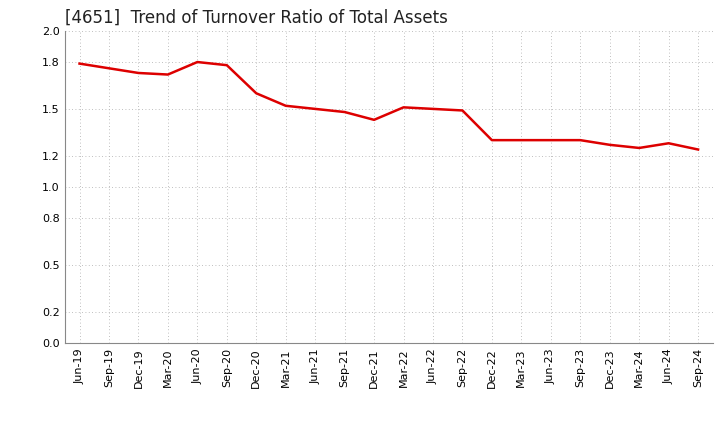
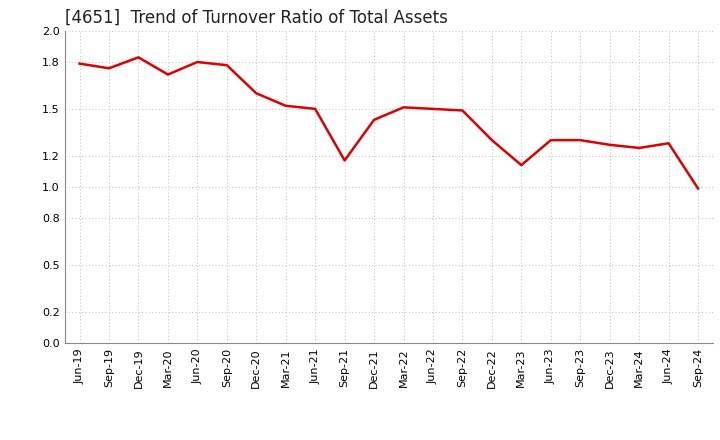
Dec-19: 1.73 -> 1.83
Sep-21: 1.48 -> 1.17
Mar-23: 1.30 -> 1.14
Sep-24: 1.24 -> 0.99
